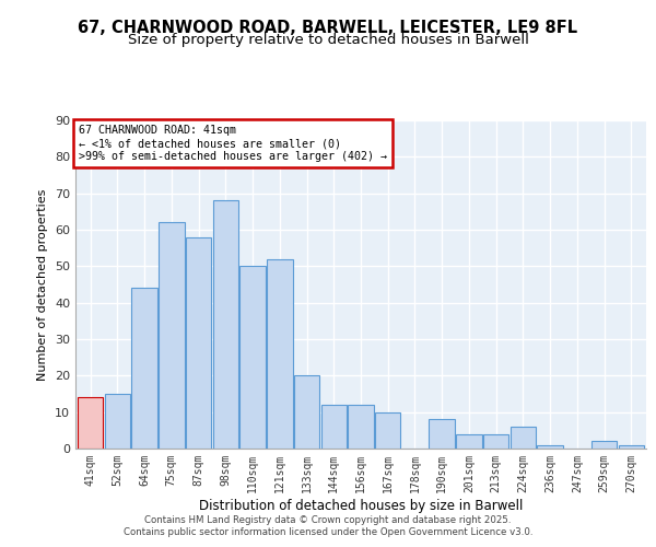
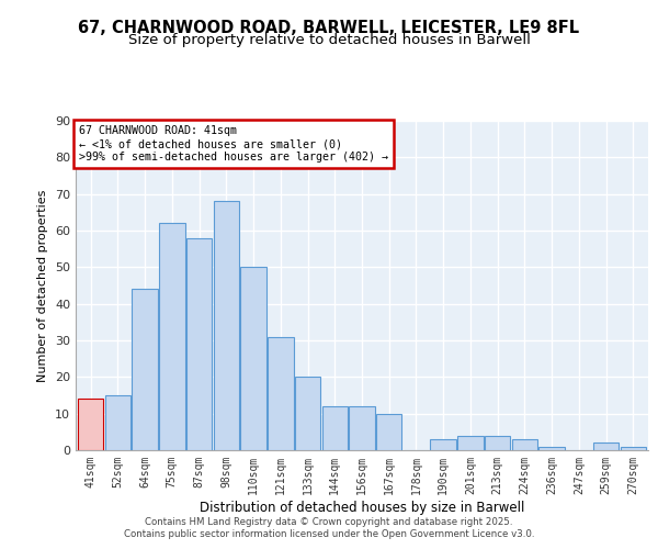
121sqm: 52 -> 31
190sqm: 8 -> 3
224sqm: 6 -> 3
